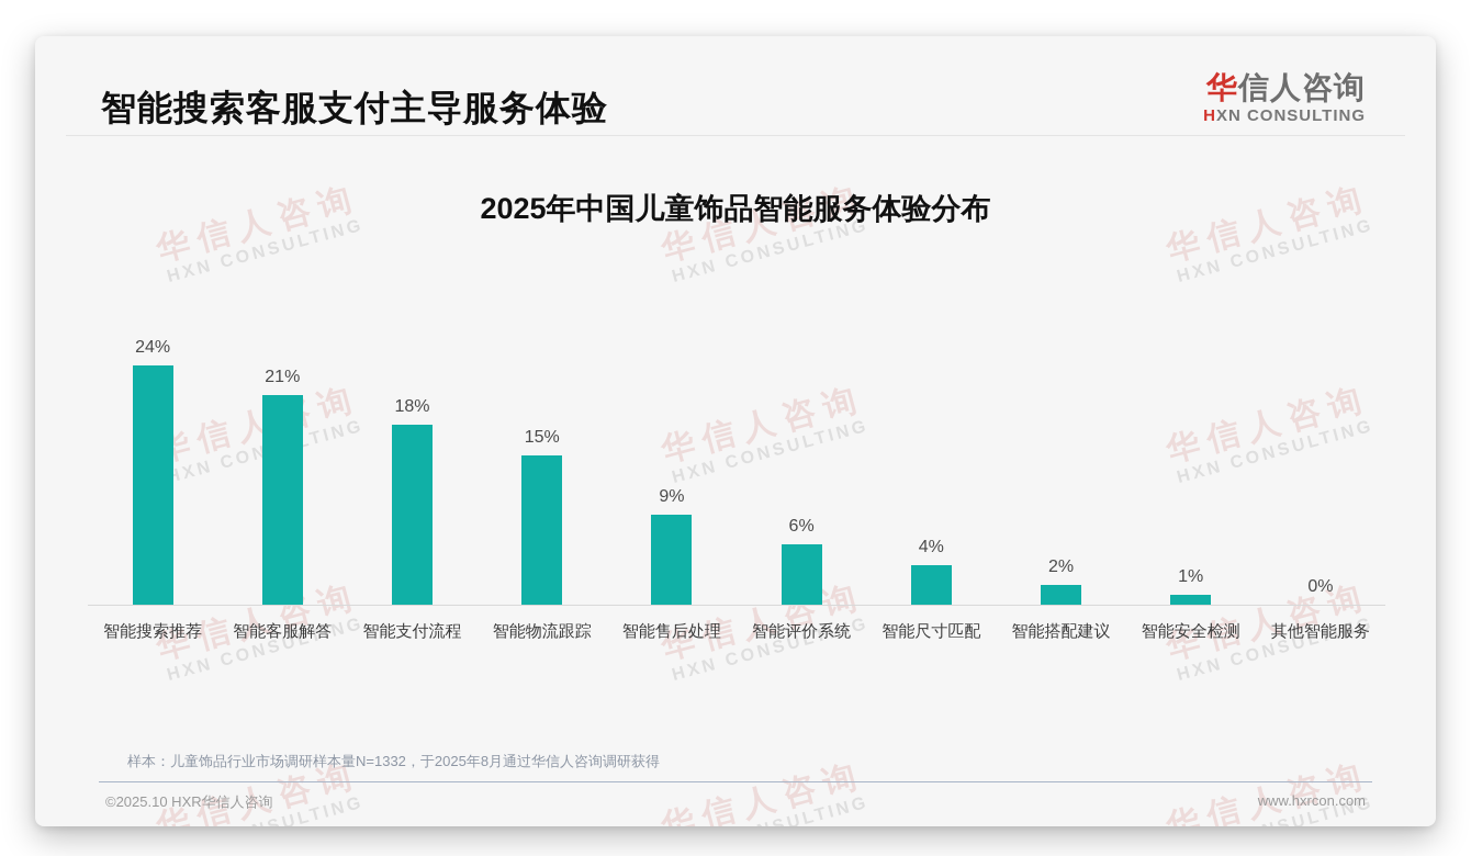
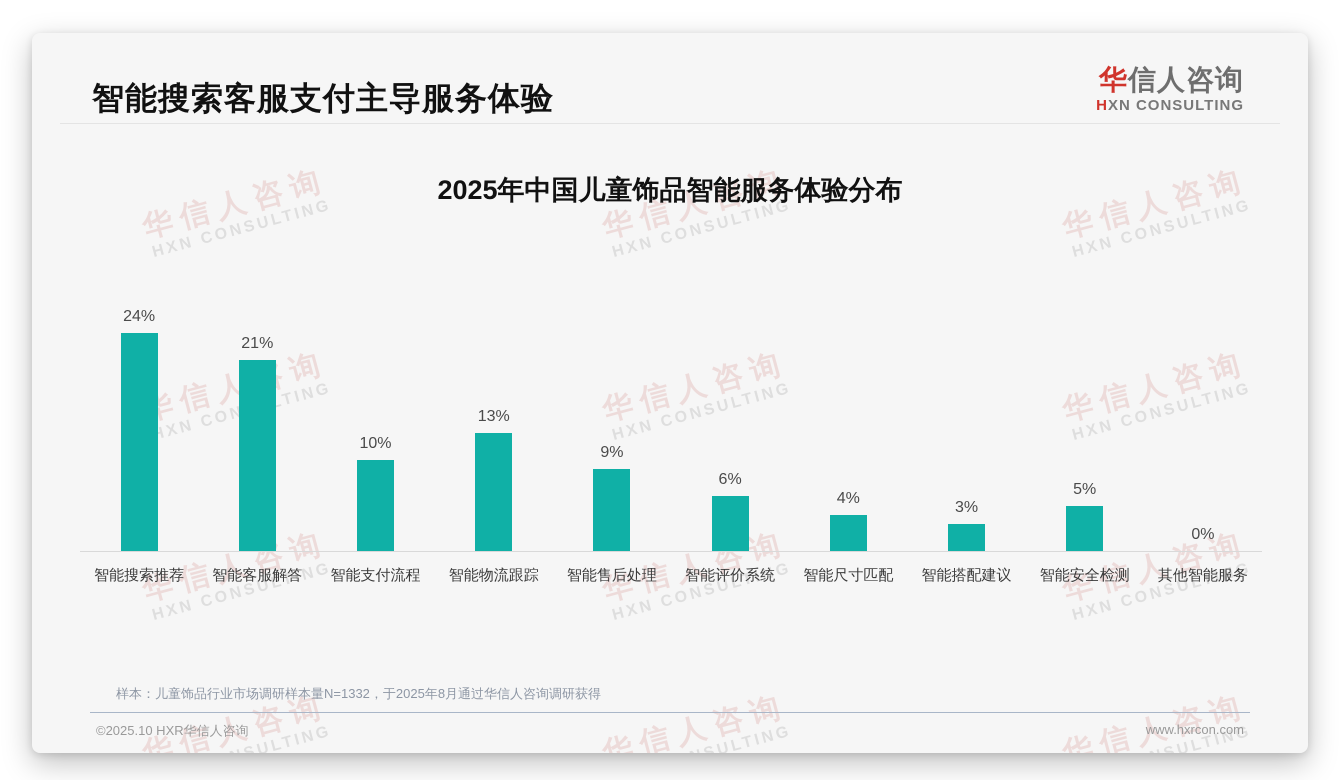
智能支付流程: 18% -> 10%
智能物流跟踪: 15% -> 13%
智能搭配建议: 2% -> 3%
智能安全检测: 1% -> 5%
